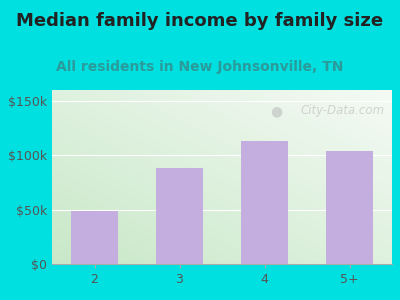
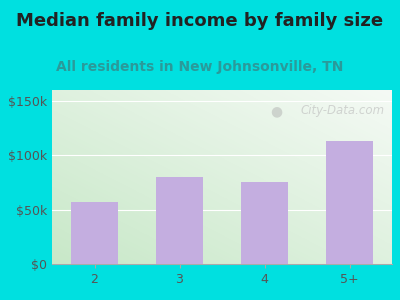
2: $49k -> $57k
3: $88k -> $80k
4: $113k -> $75k
5+: $104k -> $113k
